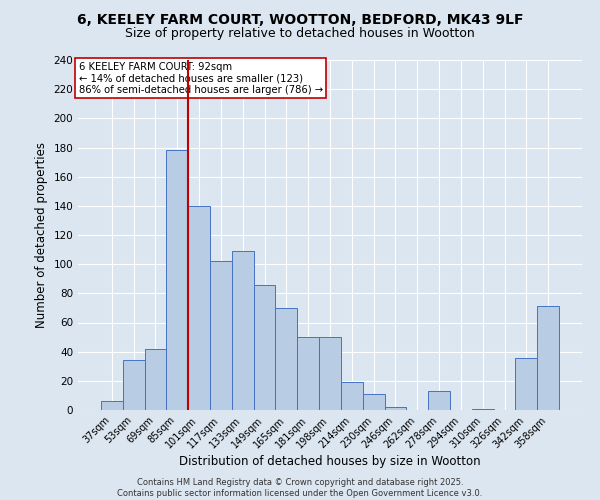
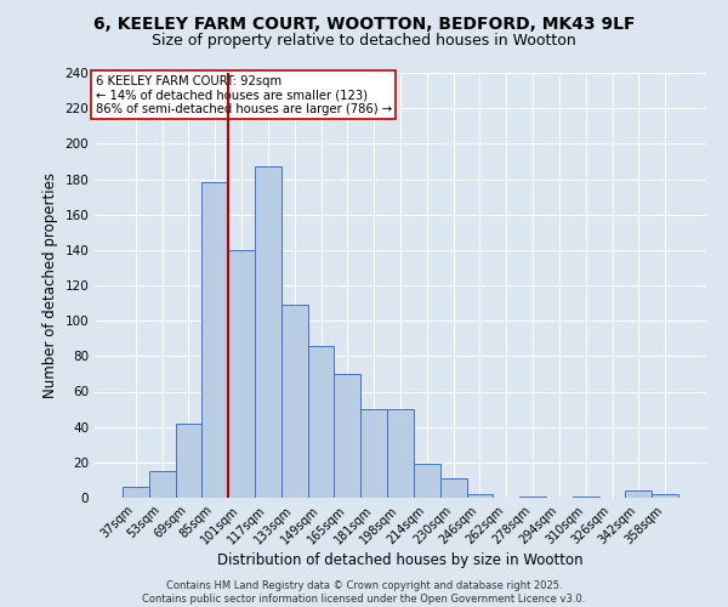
53sqm: 34 -> 15
117sqm: 102 -> 187
278sqm: 13 -> 1
342sqm: 36 -> 4
358sqm: 71 -> 2
